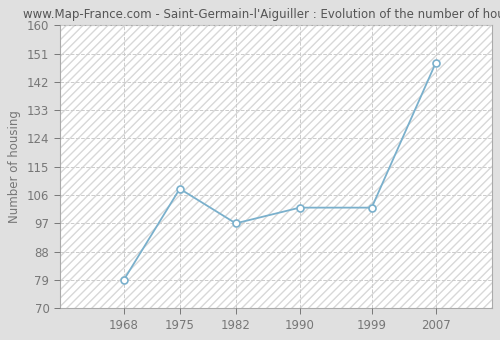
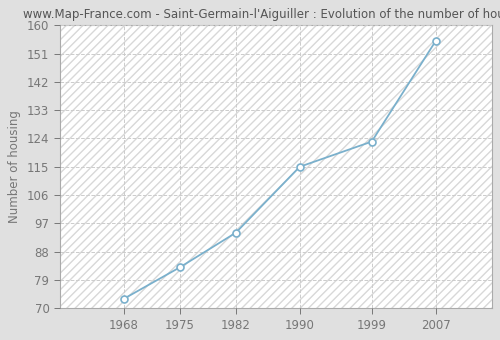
1968: 79 -> 73
1975: 108 -> 83
1982: 97 -> 94
1990: 102 -> 115
1999: 102 -> 123
2007: 148 -> 155
